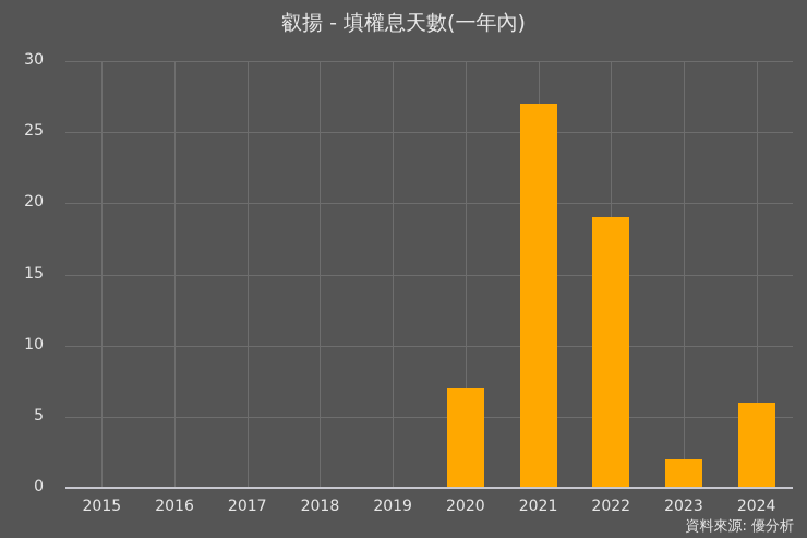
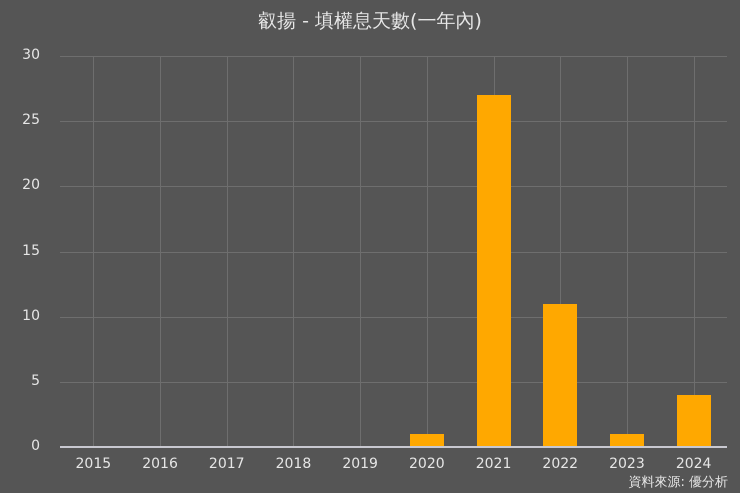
2020: 7 -> 1
2022: 19 -> 11
2023: 2 -> 1
2024: 6 -> 4
